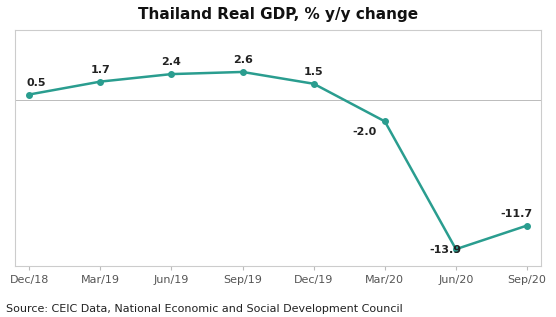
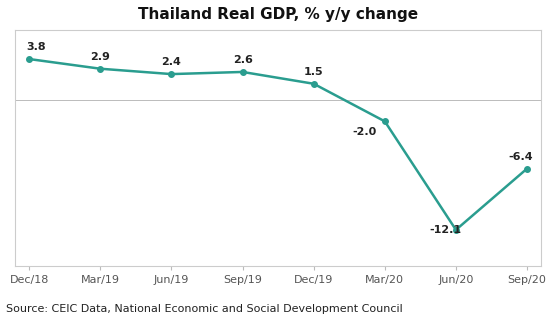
Dec/18: 0.5 -> 3.8
Mar/19: 1.7 -> 2.9
Jun/20: -13.9 -> -12.1
Sep/20: -11.7 -> -6.4
